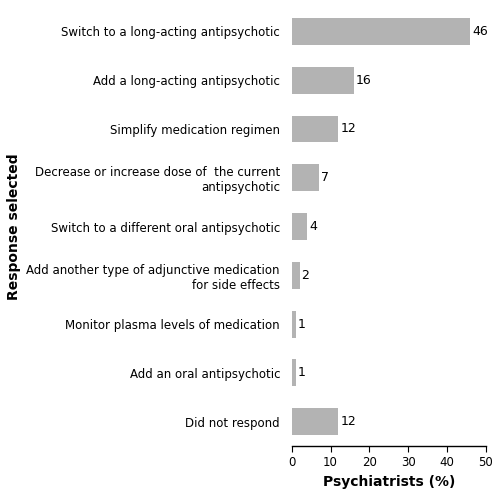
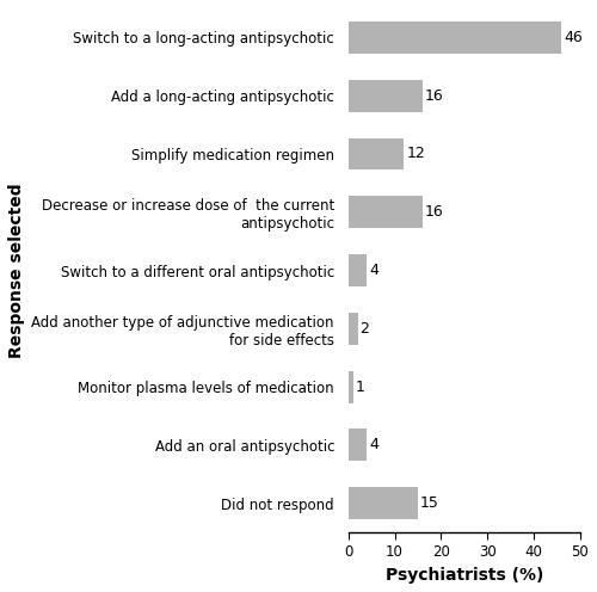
Decrease or increase dose of the current antipsychotic: 7 -> 16
Add an oral antipsychotic: 1 -> 4
Did not respond: 12 -> 15
